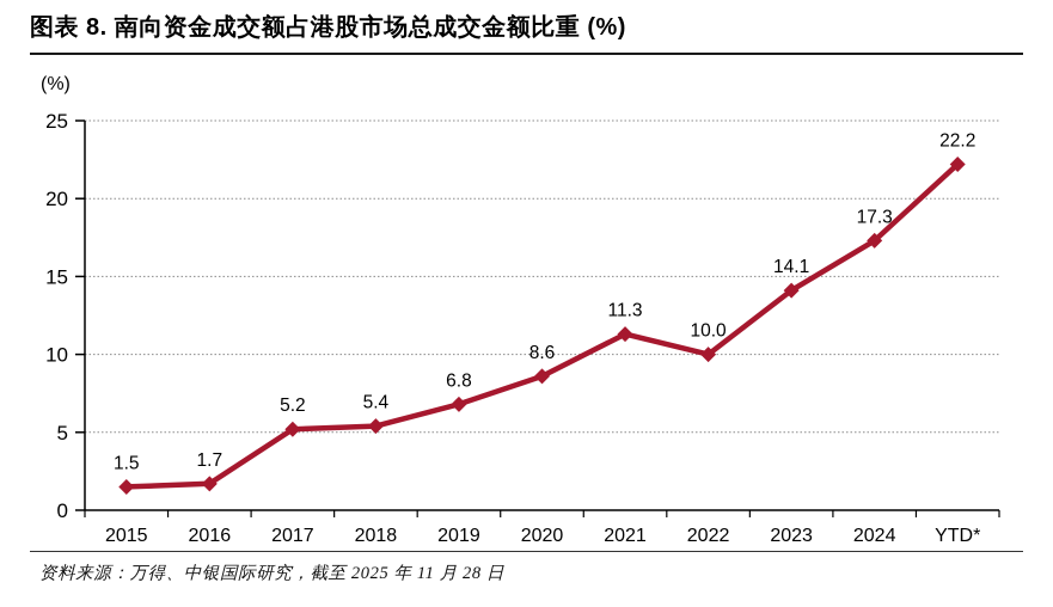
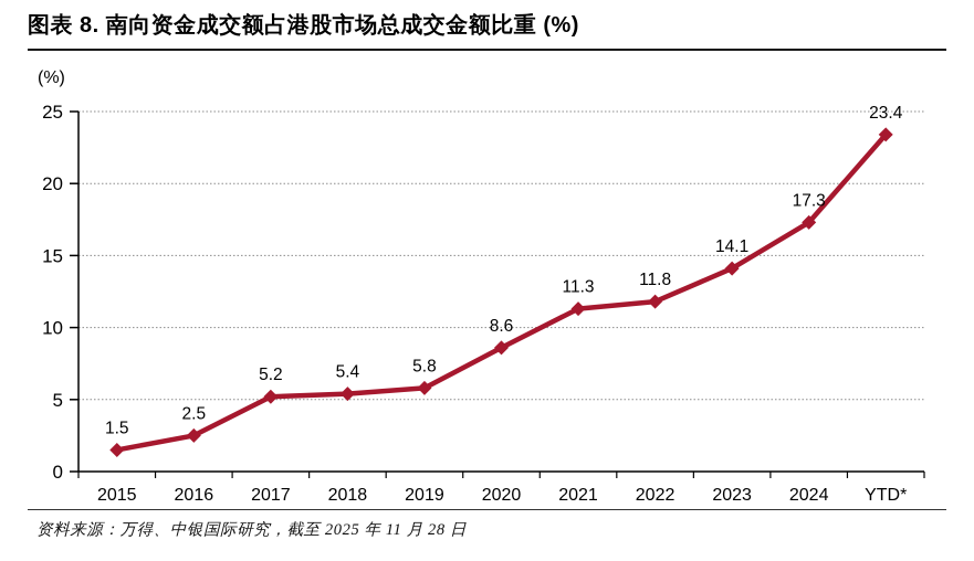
2016: 1.7 -> 2.5
2019: 6.8 -> 5.8
2022: 10.0 -> 11.8
YTD*: 22.2 -> 23.4
